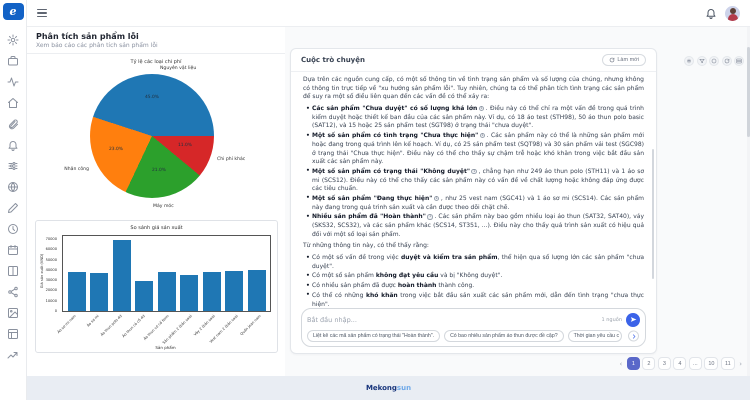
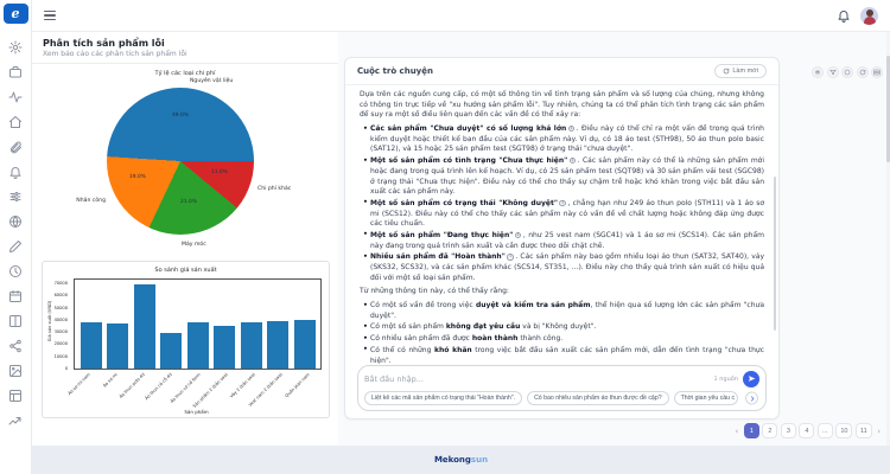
Tỷ lệ các loại chi phí/Nguyên vật liệu: 45.0% -> 49.0%
Tỷ lệ các loại chi phí/Nhân công: 23.0% -> 19.0%
